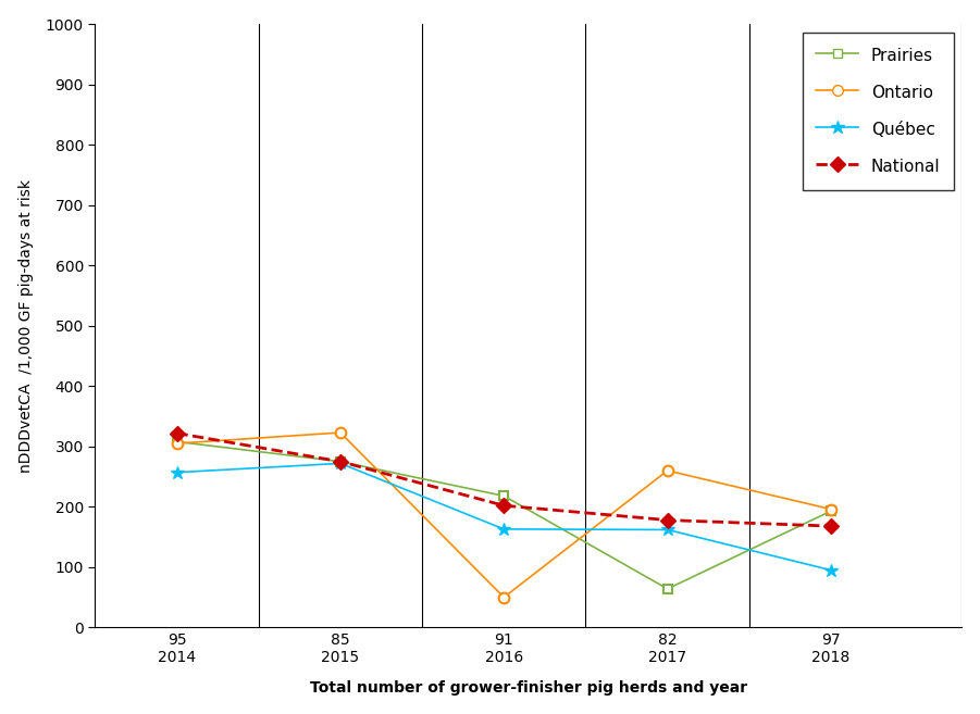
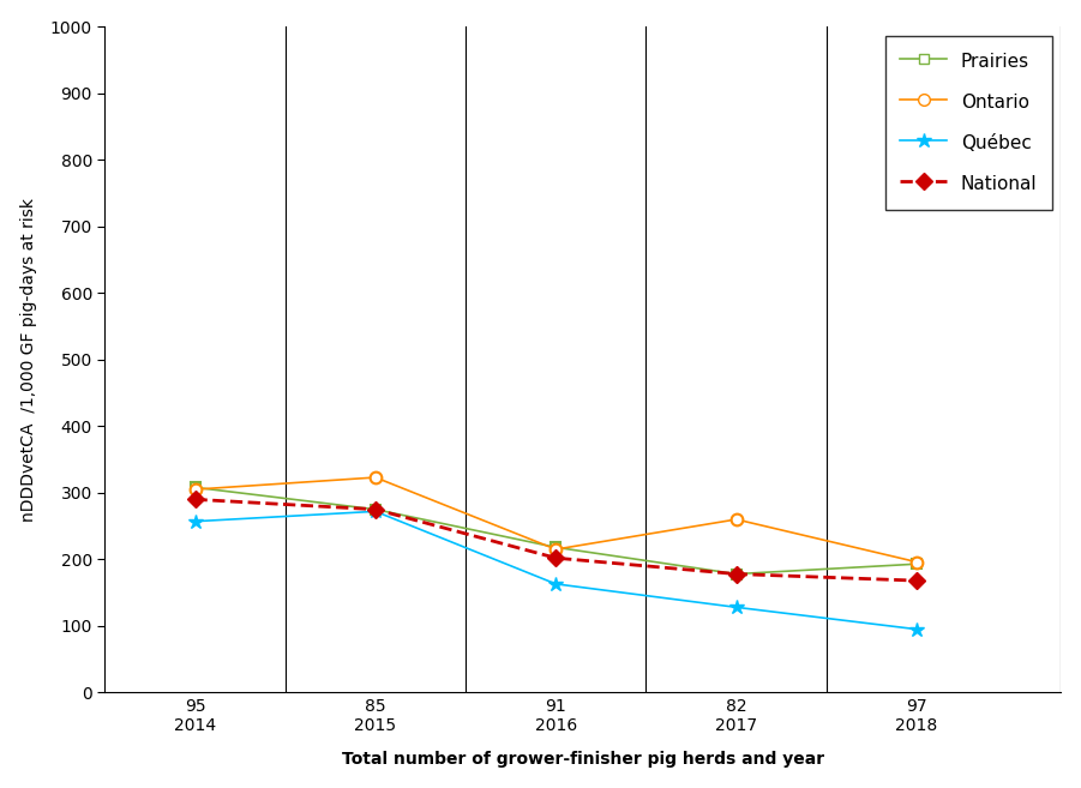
National/95 2014: 322 -> 290
Ontario/91 2016: 50 -> 215
Prairies/82 2017: 64 -> 178
Québec/82 2017: 162 -> 128
